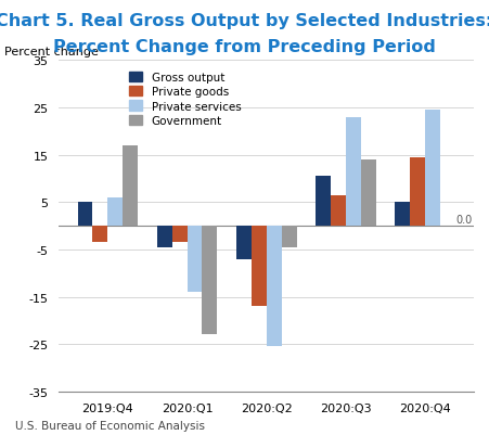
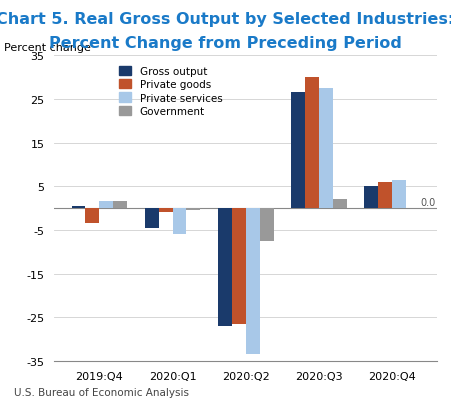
Gross output/2019:Q4: 5.0 -> 0.5
Private services/2019:Q4: 6.0 -> 1.5
Government/2019:Q4: 17.0 -> 1.5
Private goods/2020:Q1: -3.5 -> -1.0
Private services/2020:Q1: -14.0 -> -6.0
Government/2020:Q1: -23.0 -> -0.5
Gross output/2020:Q2: -7.0 -> -27.0
Private goods/2020:Q2: -17.0 -> -26.5
Private services/2020:Q2: -25.5 -> -33.5
Government/2020:Q2: -4.5 -> -7.5
Gross output/2020:Q3: 10.5 -> 26.5
Private goods/2020:Q3: 6.5 -> 30.0
Private services/2020:Q3: 23.0 -> 27.5
Government/2020:Q3: 14.0 -> 2.0
Private goods/2020:Q4: 14.5 -> 6.0
Private services/2020:Q4: 24.5 -> 6.5
